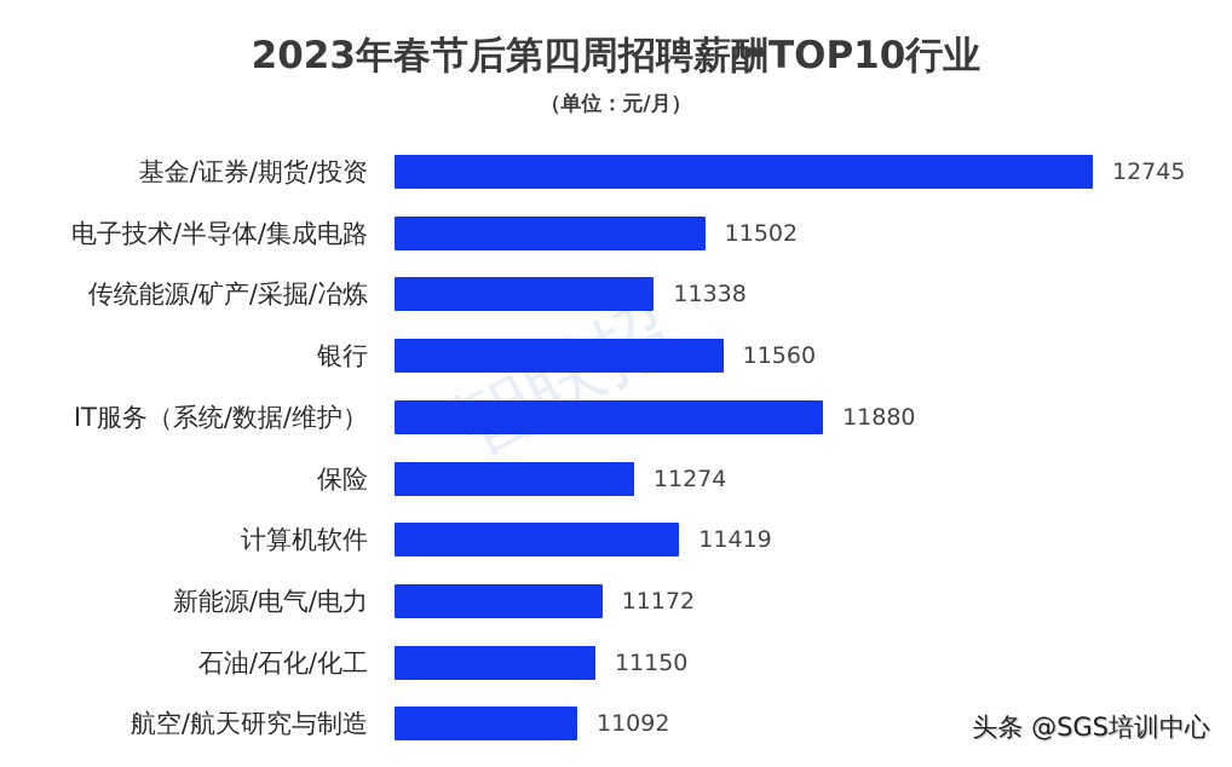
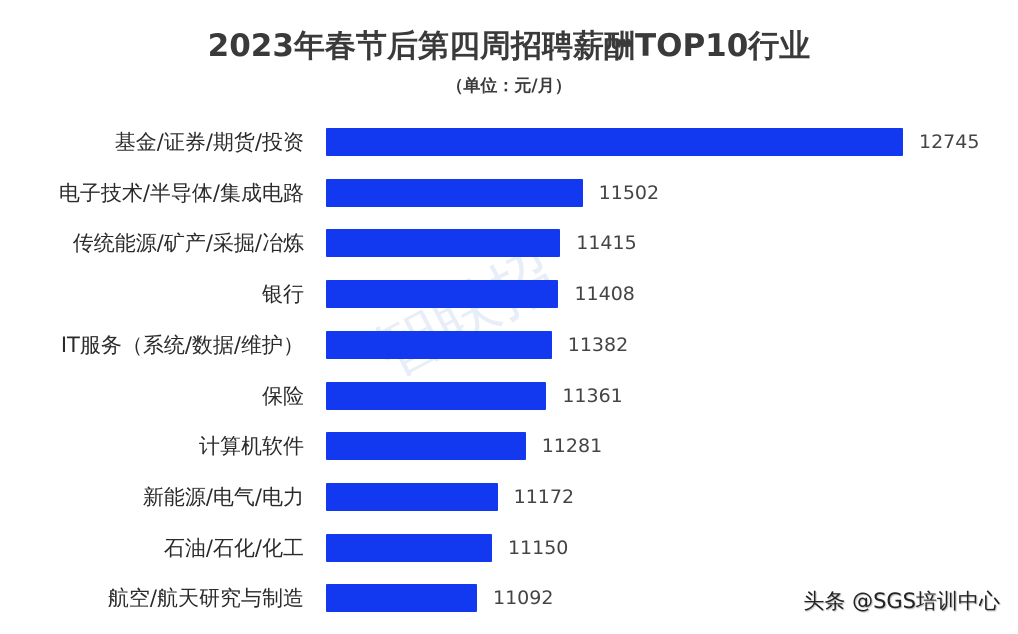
传统能源/矿产/采掘/冶炼: 11338 -> 11415
银行: 11560 -> 11408
IT服务（系统/数据/维护）: 11880 -> 11382
保险: 11274 -> 11361
计算机软件: 11419 -> 11281
